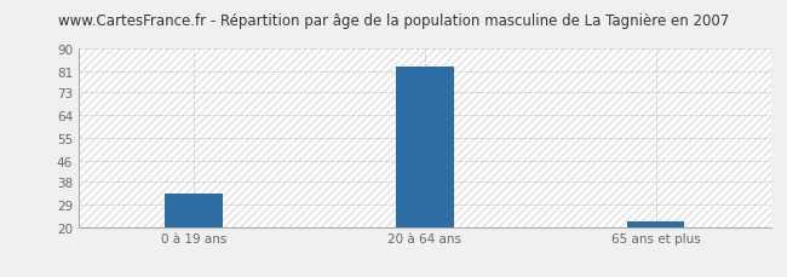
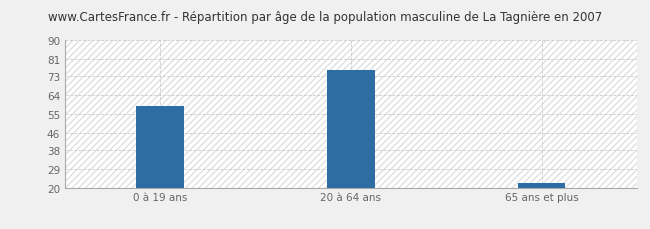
0 à 19 ans: 33 -> 59
20 à 64 ans: 83 -> 76
